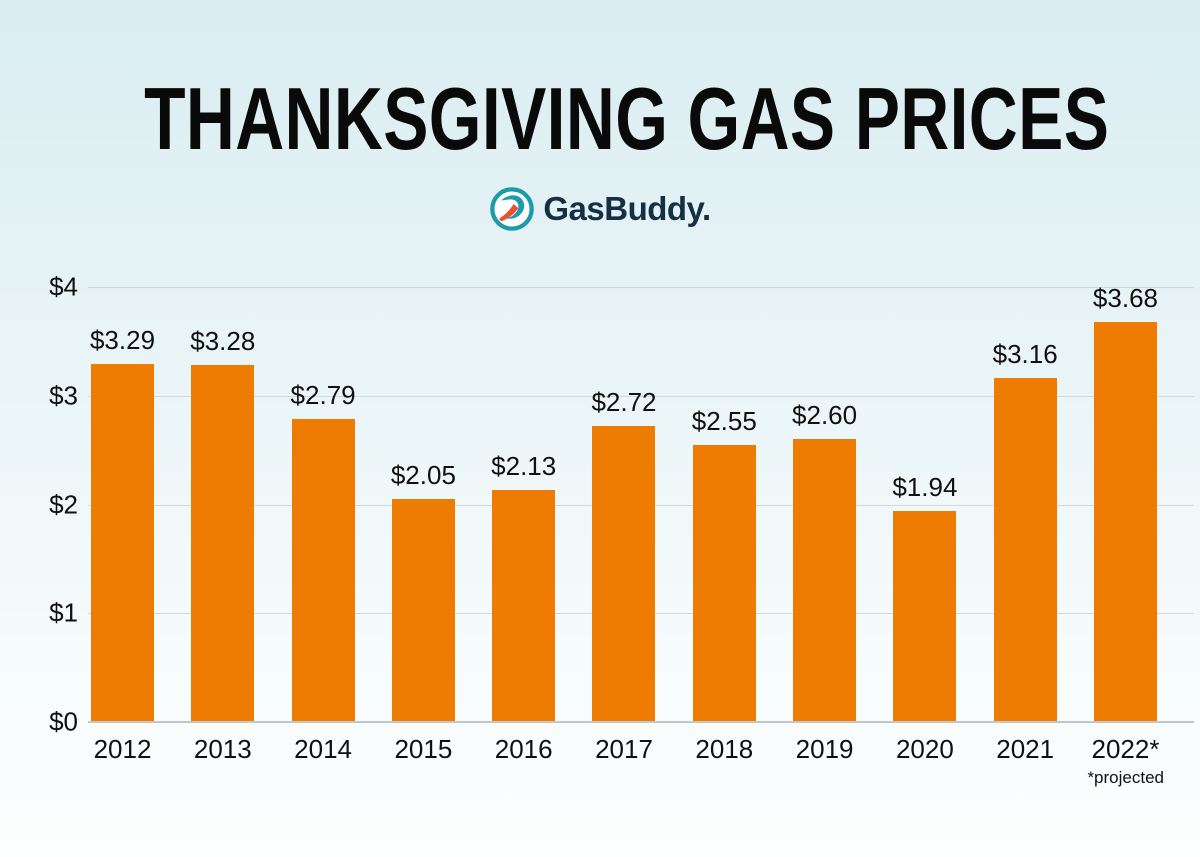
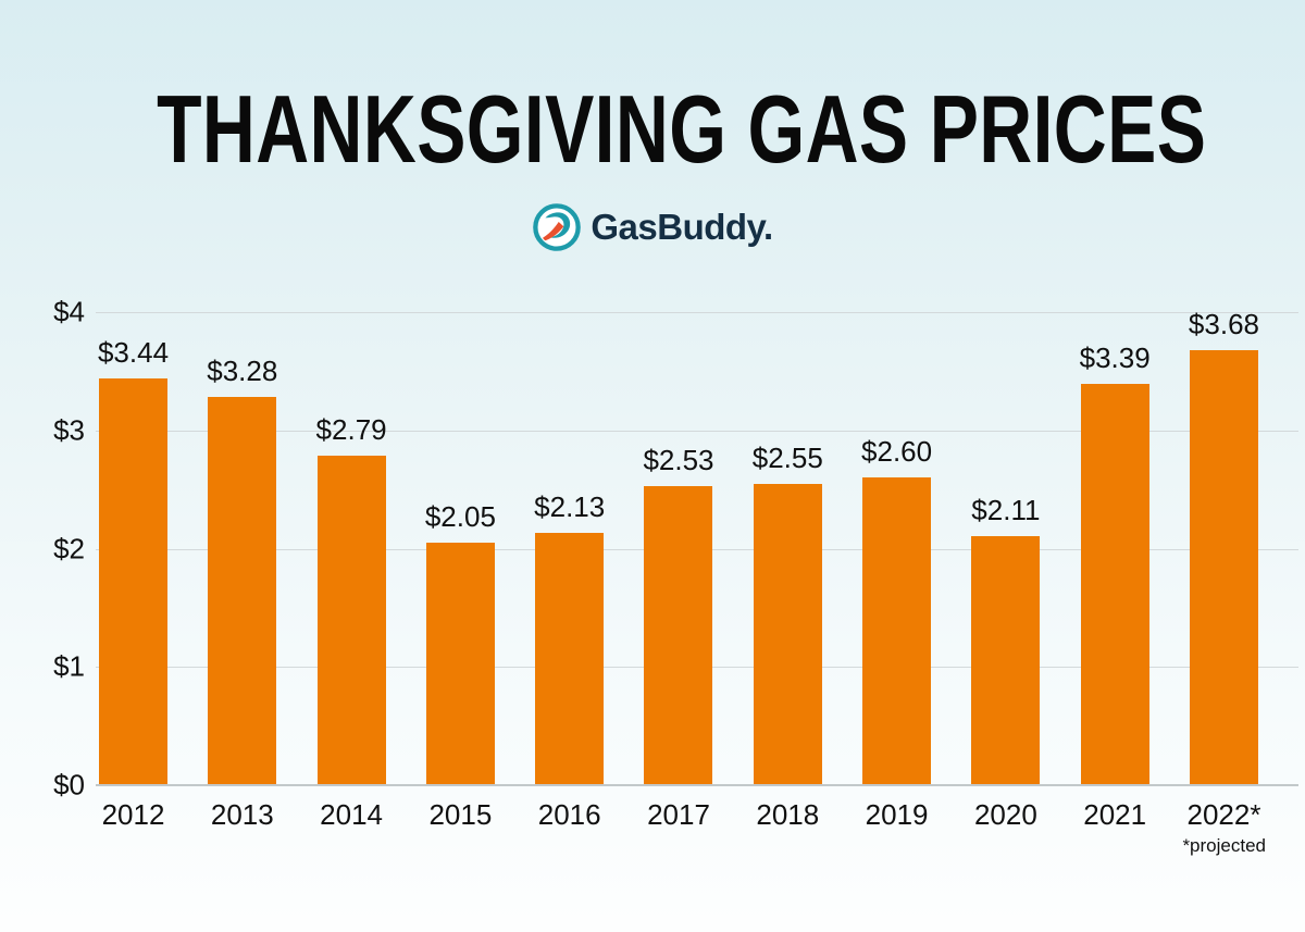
2012: $3.29 -> $3.44
2017: $2.72 -> $2.53
2020: $1.94 -> $2.11
2021: $3.16 -> $3.39
